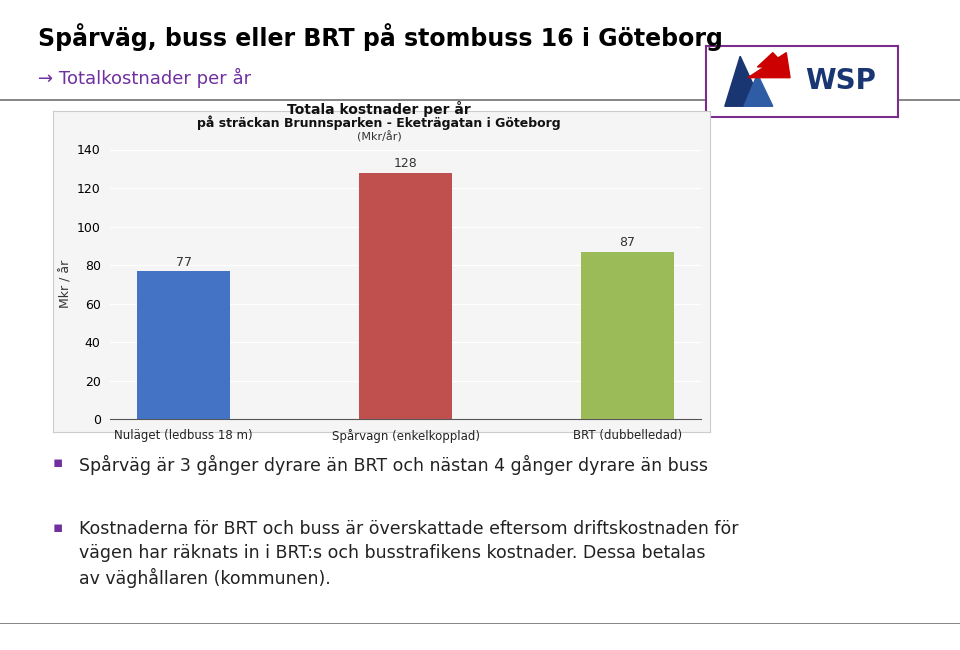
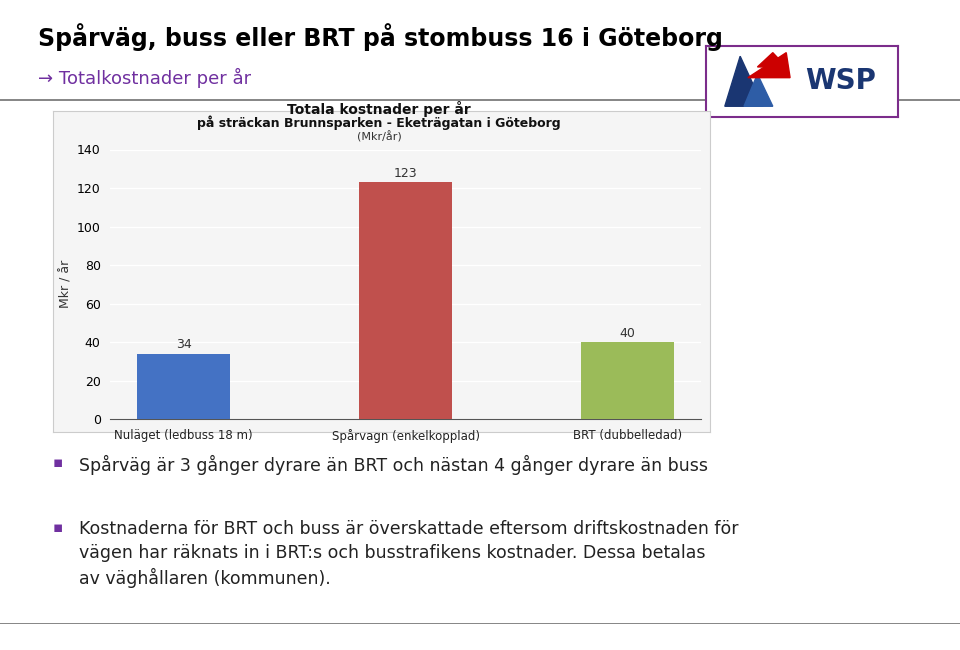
Nuläget (ledbuss 18 m): 77 -> 34
Spårvagn (enkelkopplad): 128 -> 123
BRT (dubbelledad): 87 -> 40
